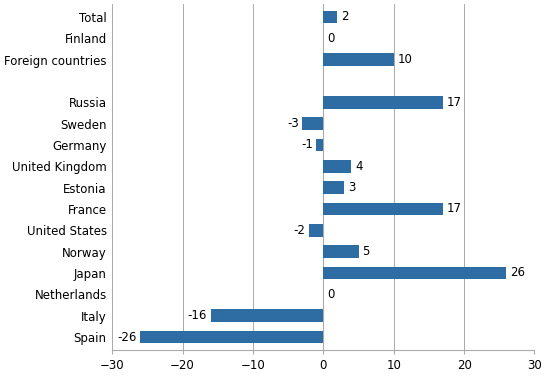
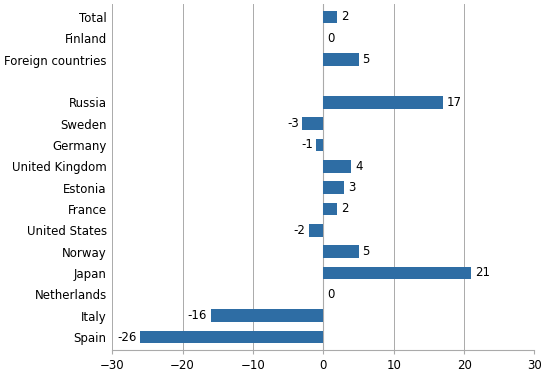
Foreign countries: 10 -> 5
France: 17 -> 2
Japan: 26 -> 21
